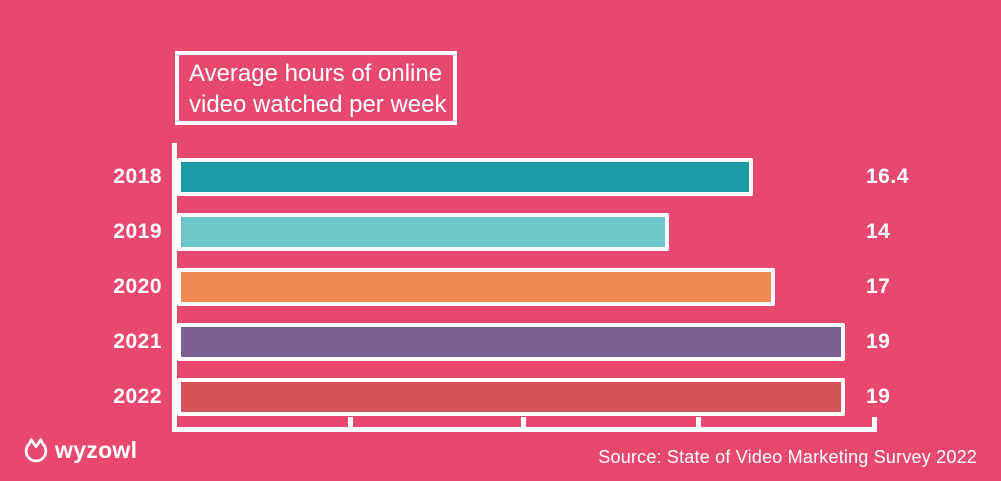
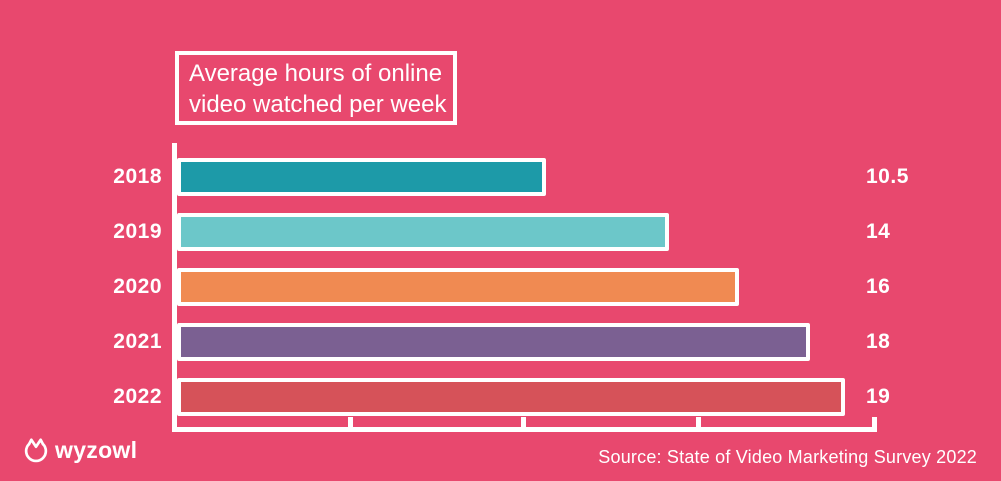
2018: 16.4 -> 10.5
2020: 17 -> 16
2021: 19 -> 18
